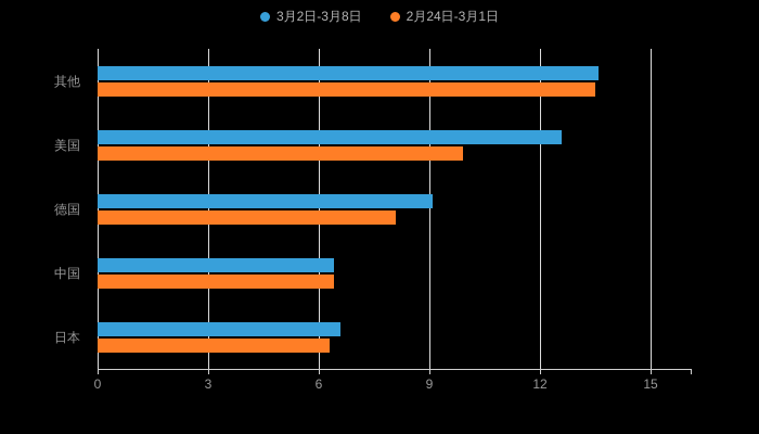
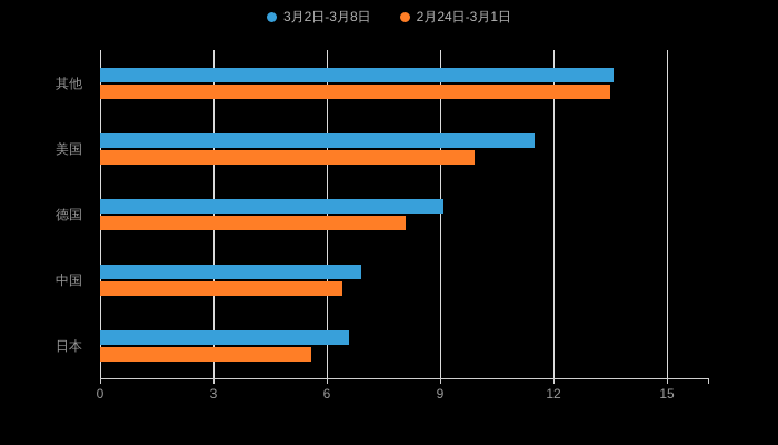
3月2日-3月8日/美国: 12.6 -> 11.5
3月2日-3月8日/中国: 6.4 -> 6.9
2月24日-3月1日/日本: 6.3 -> 5.6
